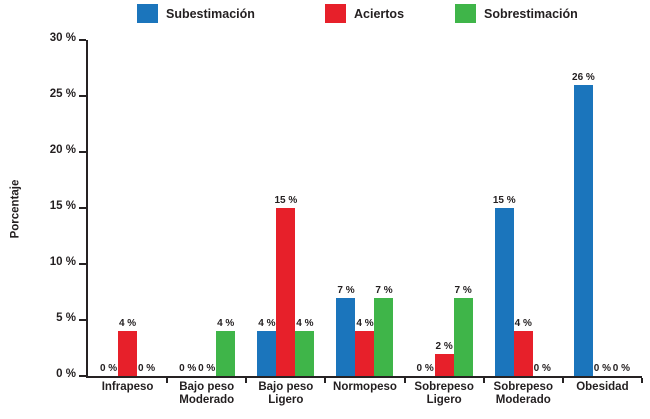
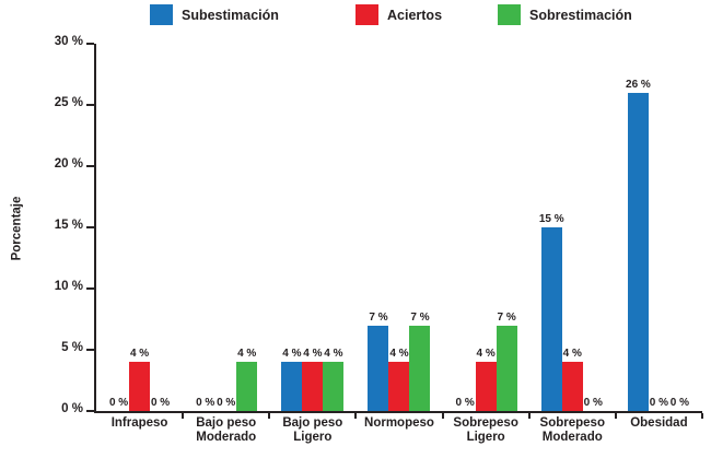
Aciertos/Bajo peso Ligero: 15 -> 4
Aciertos/Sobrepeso Ligero: 2 -> 4
